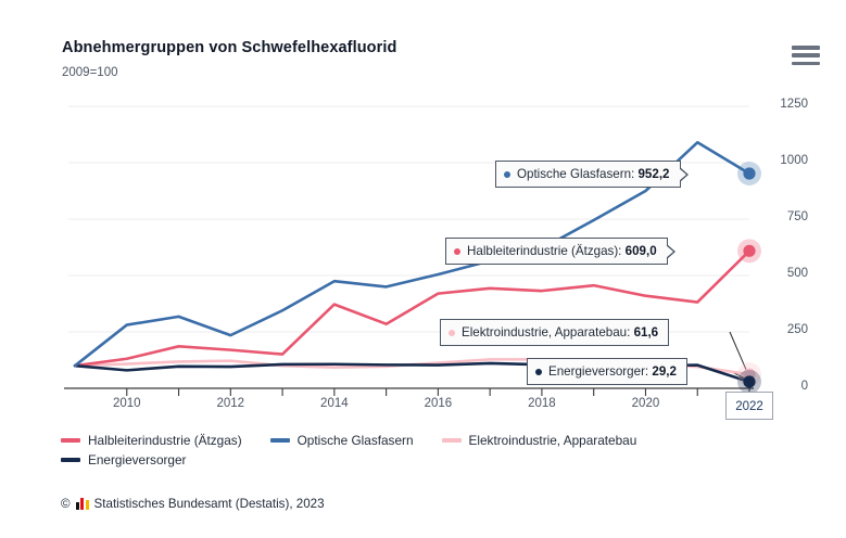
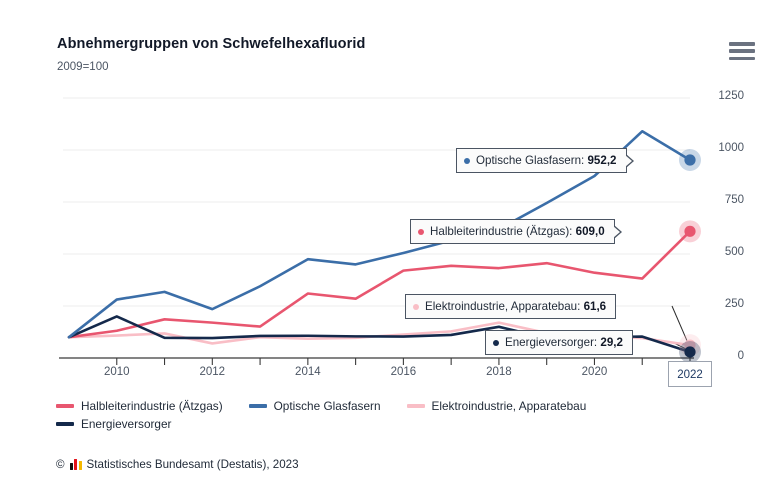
Energieversorger/2010: 80 -> 200
Elektroindustrie, Apparatebau/2012: 120 -> 70
Halbleiterindustrie (Ätzgas)/2014: 370 -> 310
Elektroindustrie, Apparatebau/2018: 130 -> 170
Energieversorger/2018: 100 -> 150
